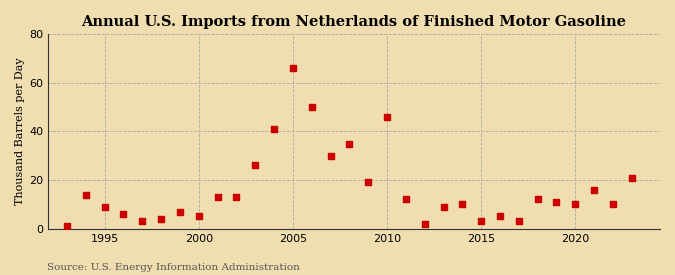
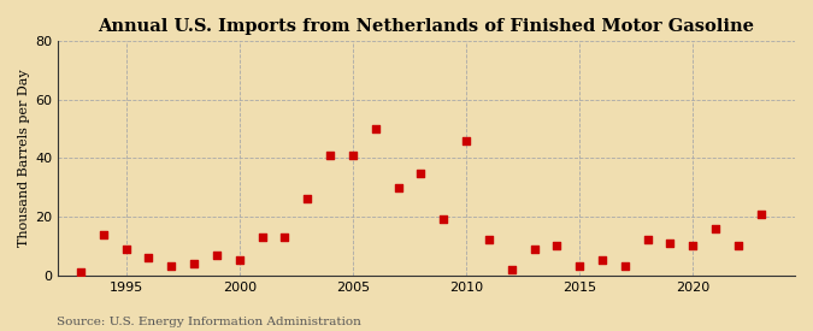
2005: 66 -> 41
